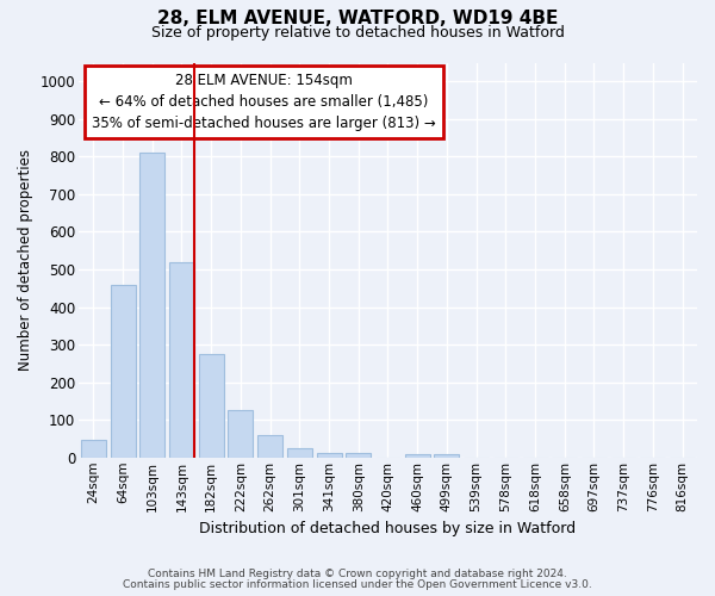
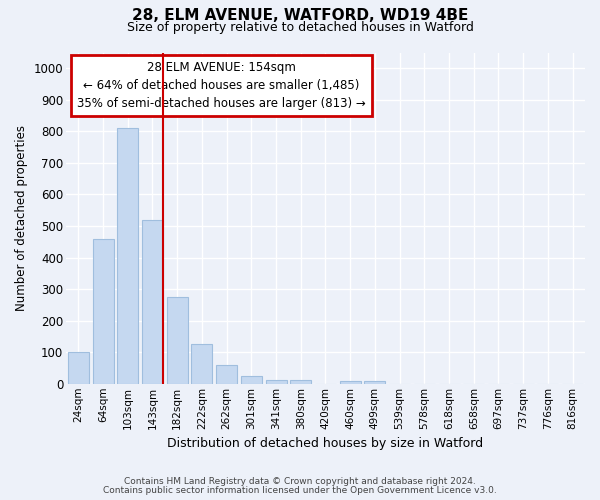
24sqm: 47 -> 100
